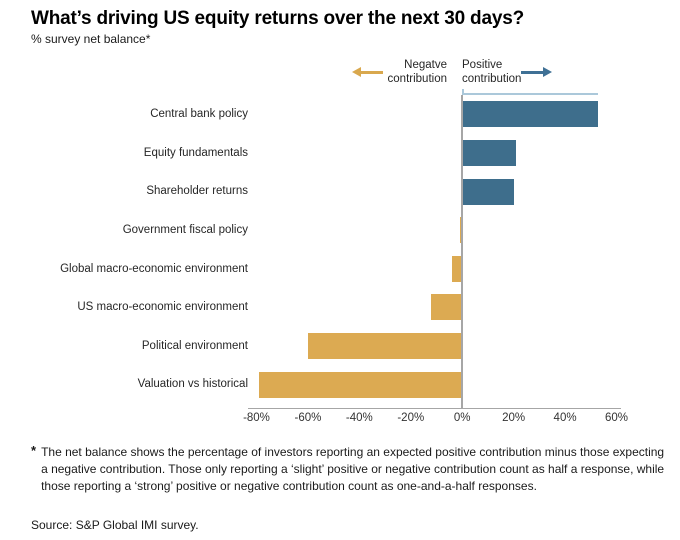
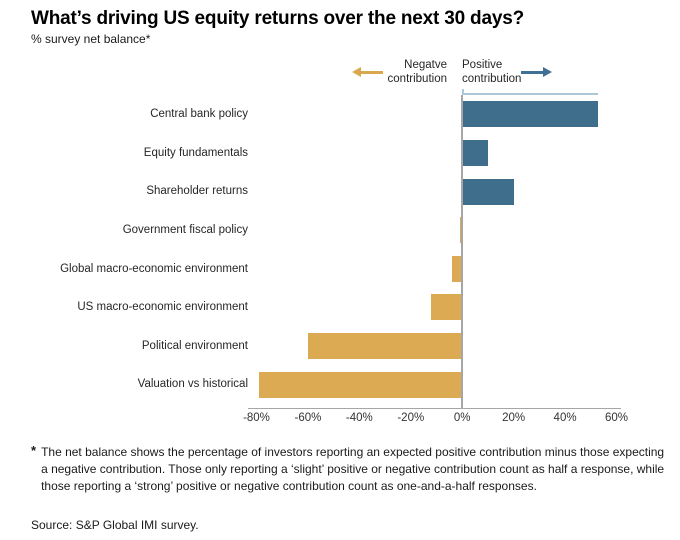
Equity fundamentals: 21% -> 10%
